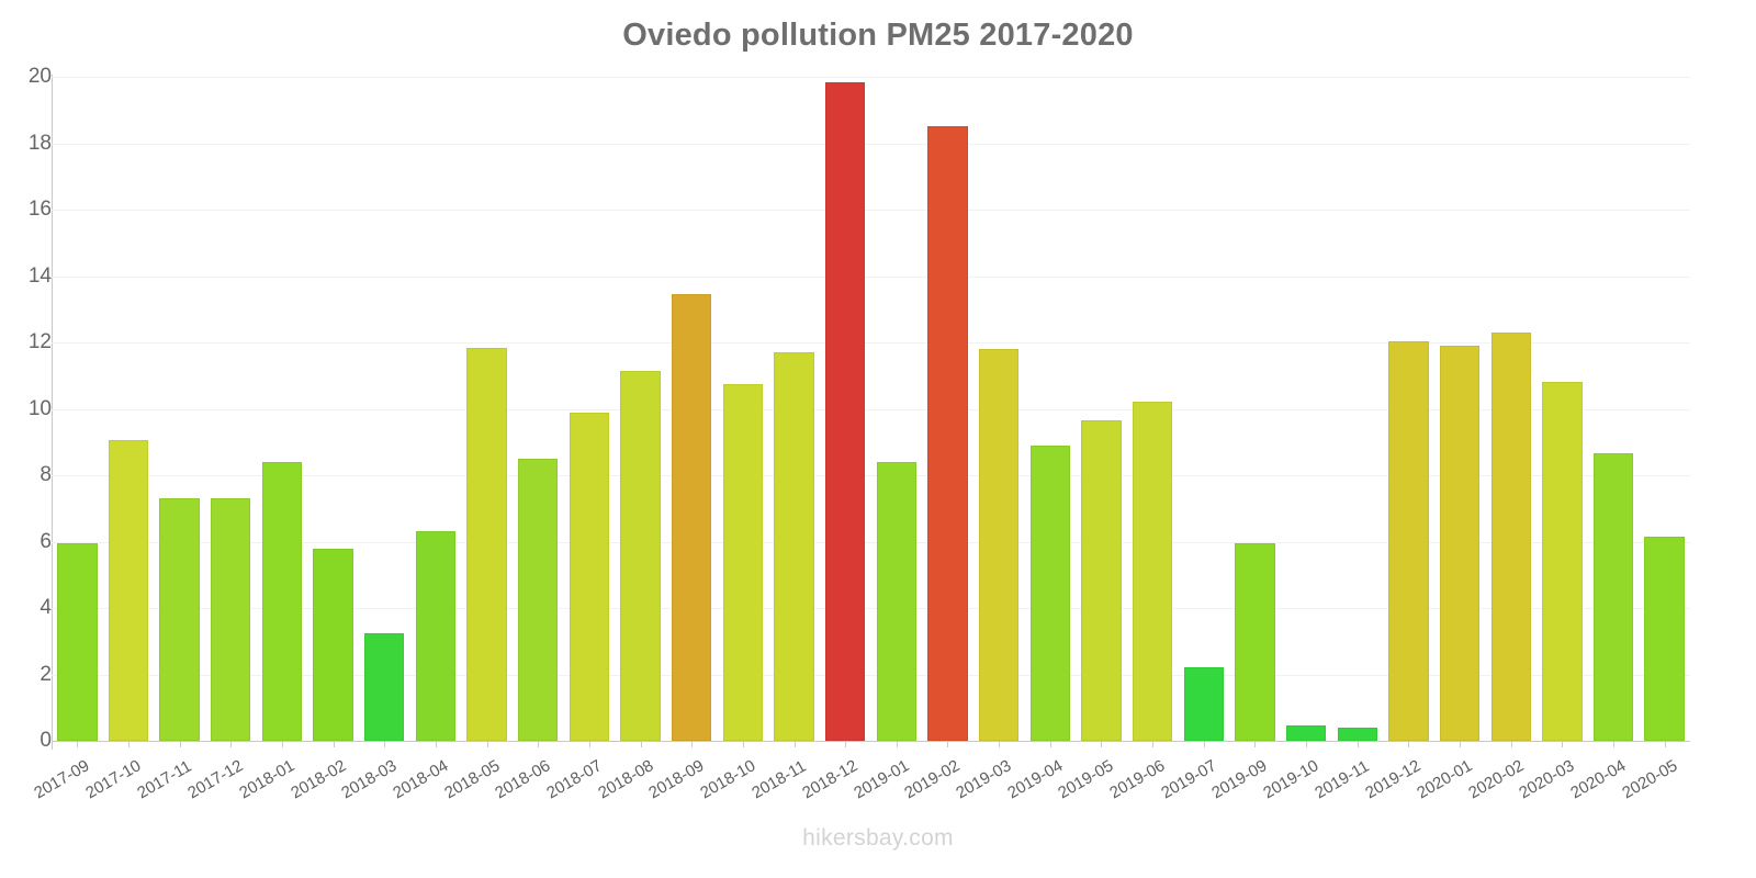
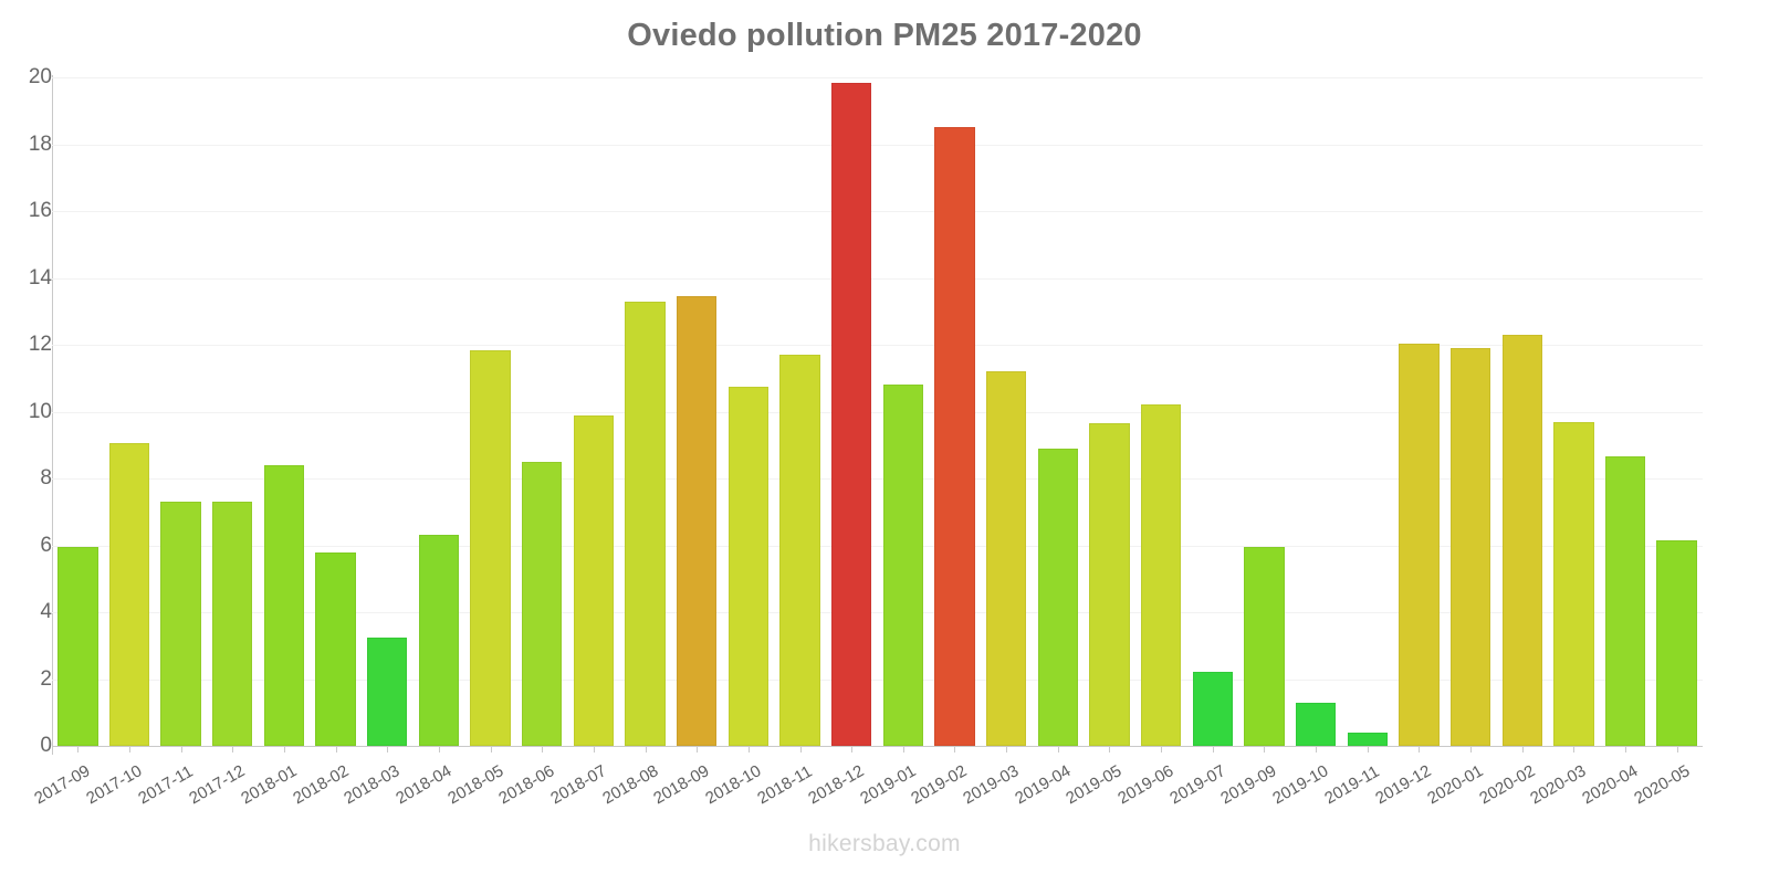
2018-08: 11.2 -> 13.3
2019-01: 8.4 -> 10.8
2019-03: 11.8 -> 11.2
2019-10: 0.5 -> 1.3
2020-03: 10.8 -> 9.7
